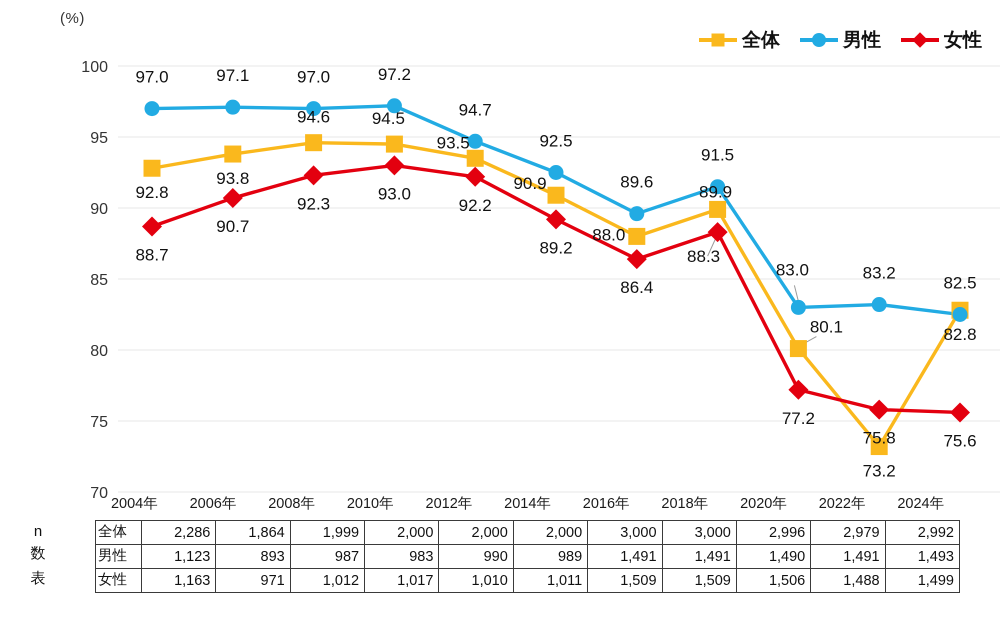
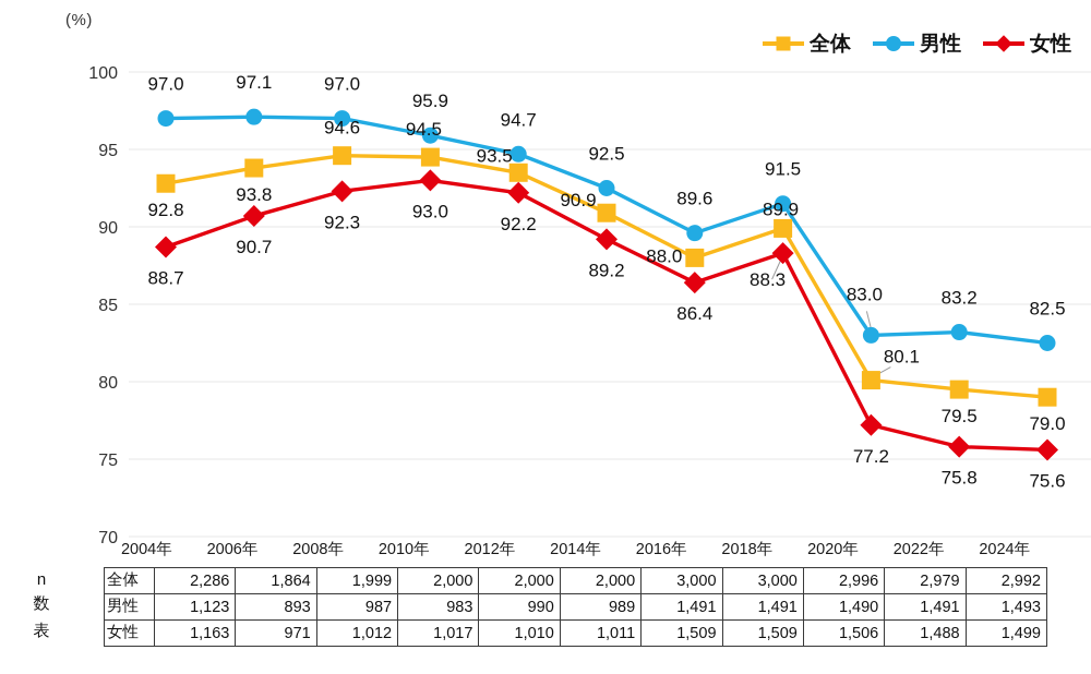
男性/2010年: 97.2 -> 95.9
全体/2022年: 73.2 -> 79.5
全体/2024年: 82.8 -> 79.0
